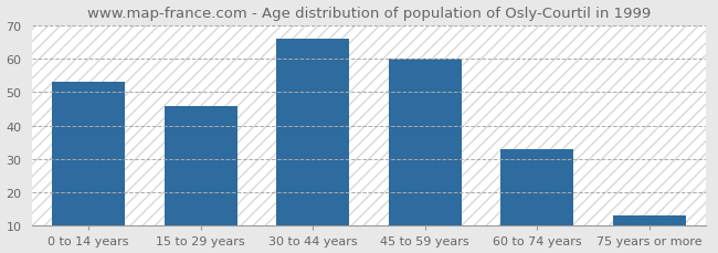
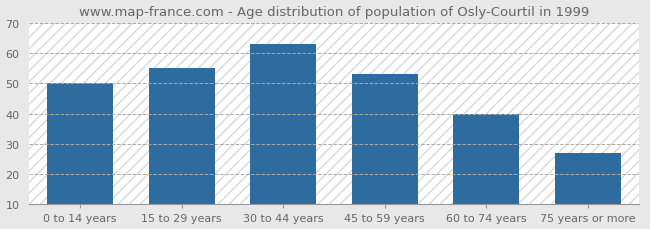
0 to 14 years: 53 -> 50
15 to 29 years: 46 -> 55
30 to 44 years: 66 -> 63
45 to 59 years: 60 -> 53
60 to 74 years: 33 -> 40
75 years or more: 13 -> 27
